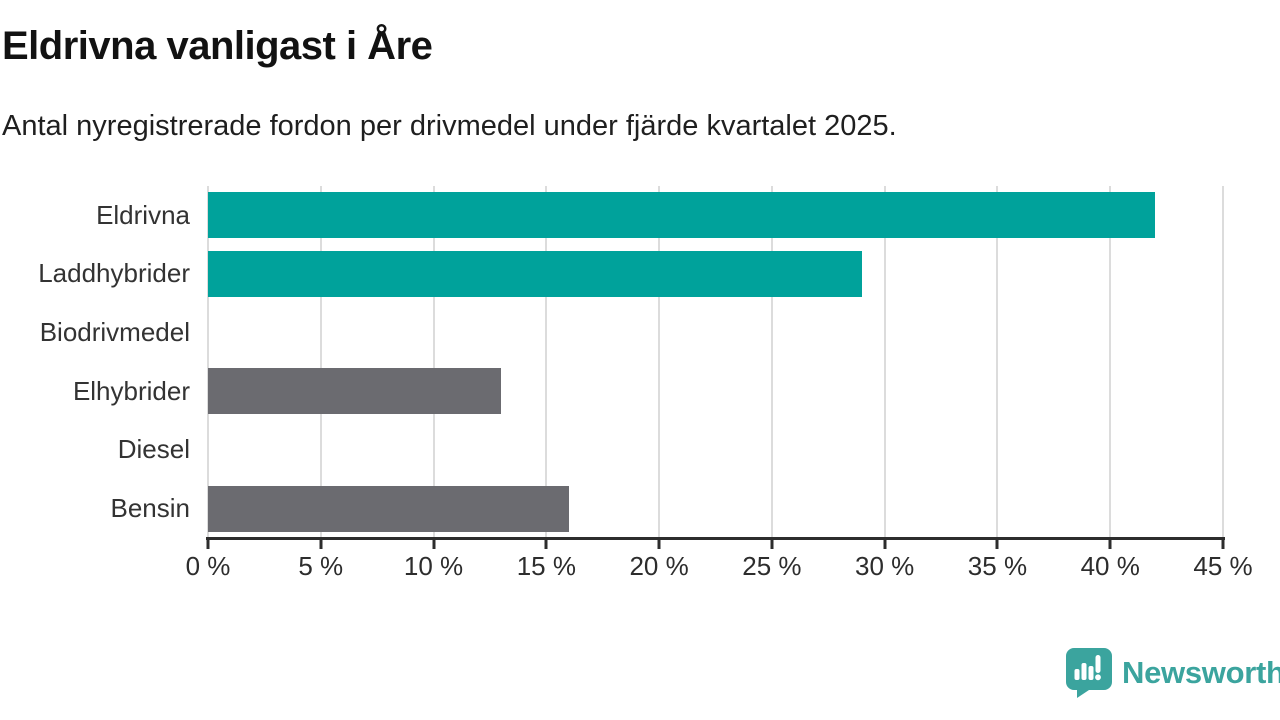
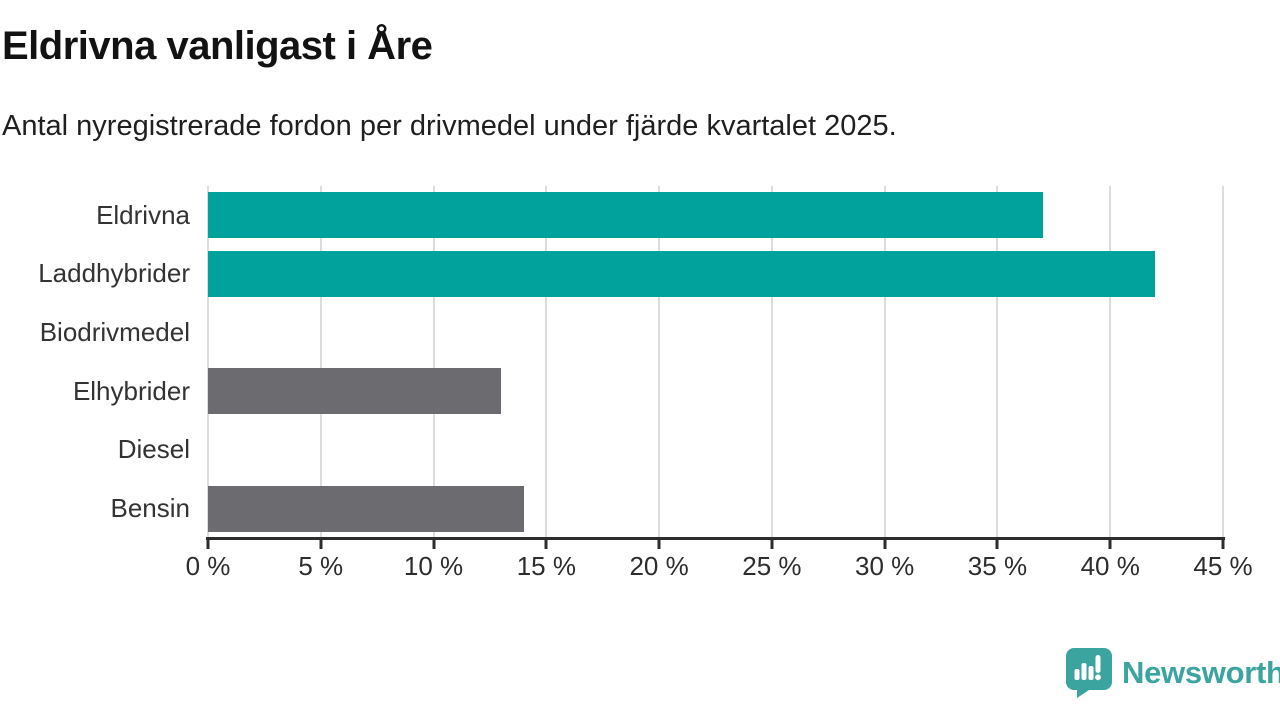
Eldrivna: 42% -> 37%
Laddhybrider: 29% -> 42%
Bensin: 16% -> 14%
